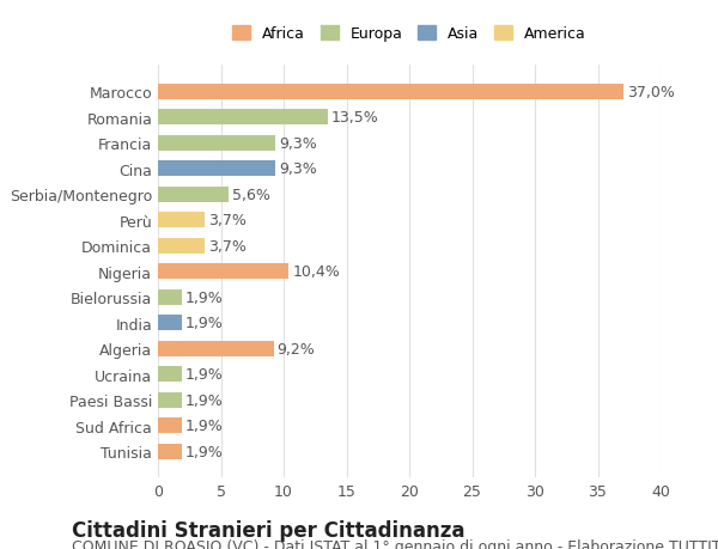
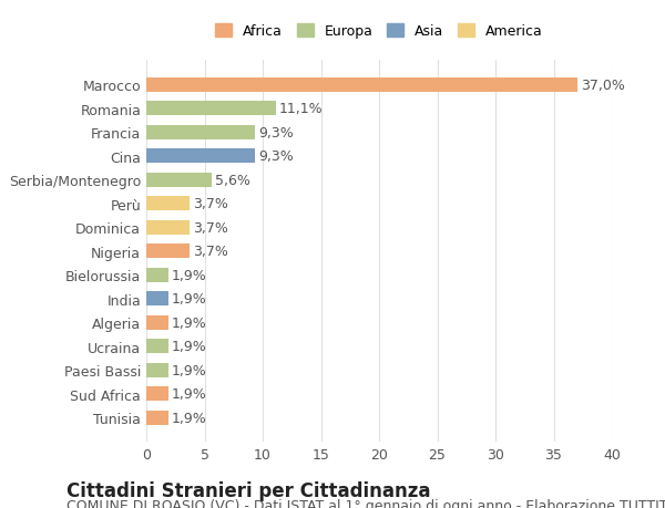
Romania: 13,5% -> 11,1%
Nigeria: 10,4% -> 3,7%
Algeria: 9,2% -> 1,9%
